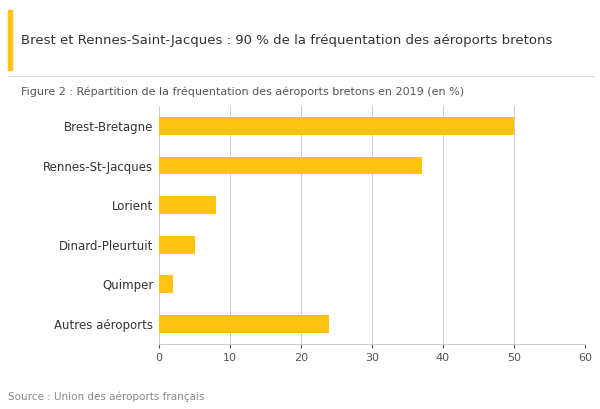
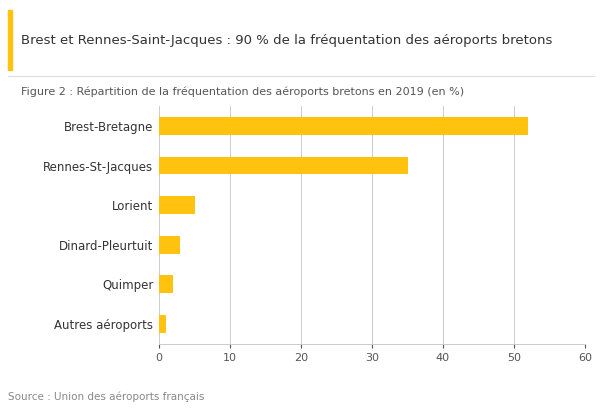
Brest-Bretagne: 50 -> 52
Rennes-St-Jacques: 37 -> 35
Lorient: 8 -> 5
Dinard-Pleurtuit: 5 -> 3
Autres aéroports: 24 -> 1
